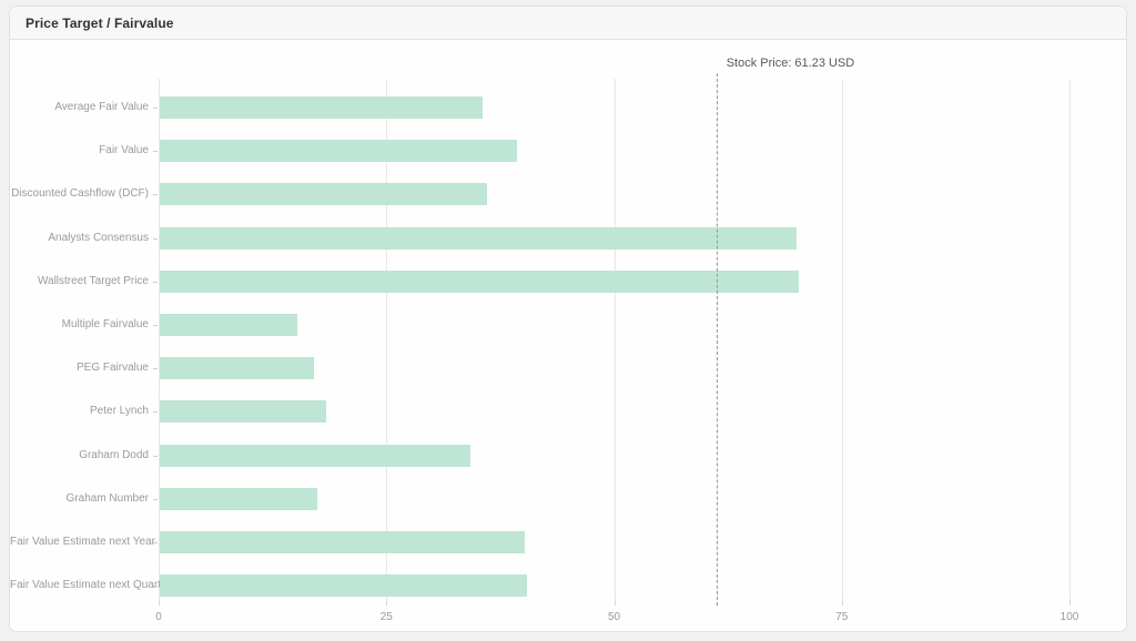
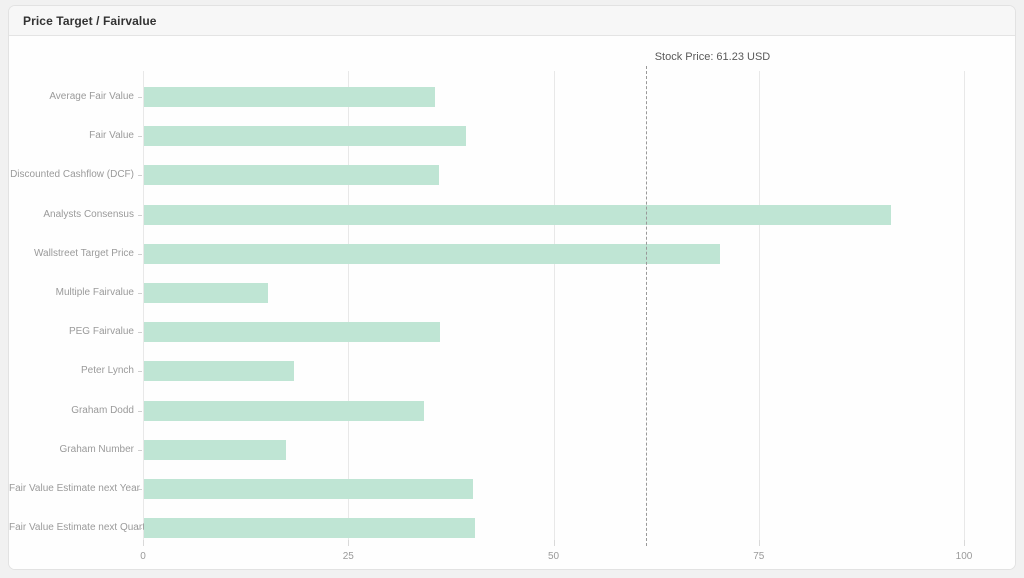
Analysts Consensus: 70 -> 91
PEG Fairvalue: 17 -> 36
